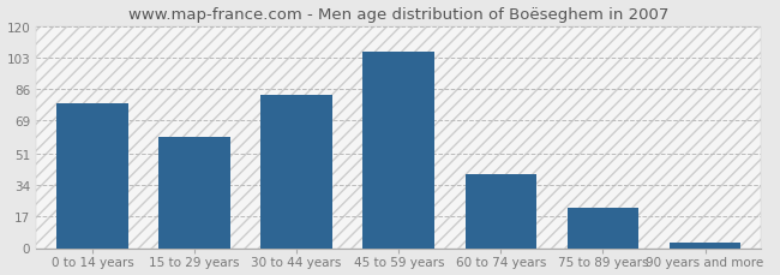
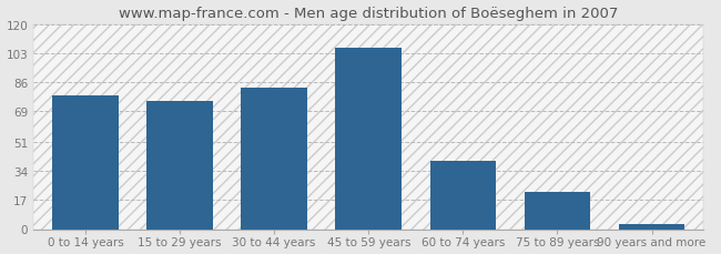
15 to 29 years: 60 -> 75
